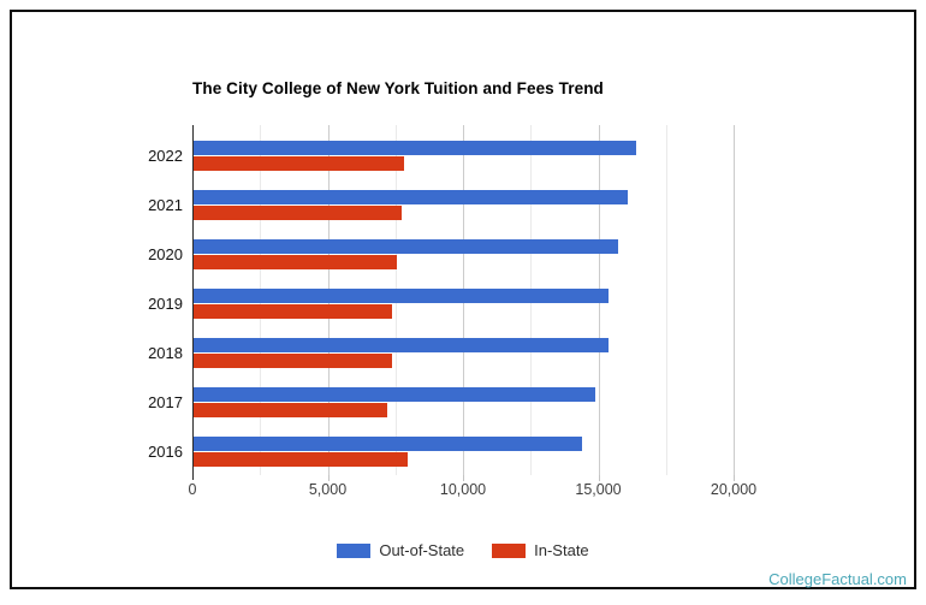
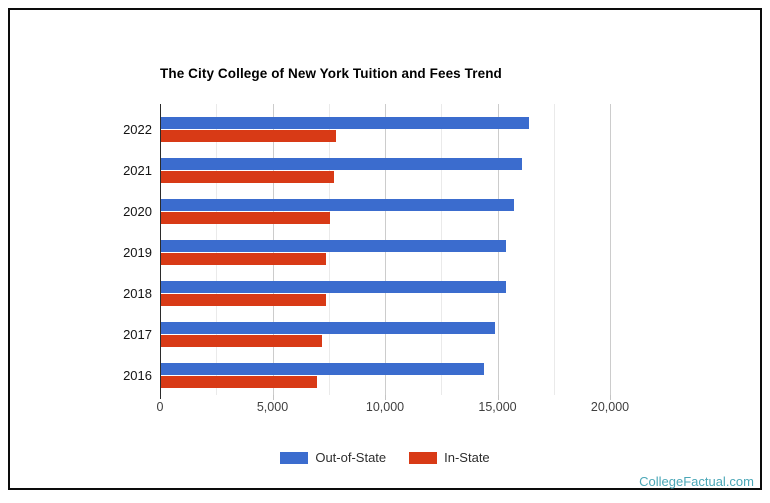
In-State/2016: 7900 -> 7000
